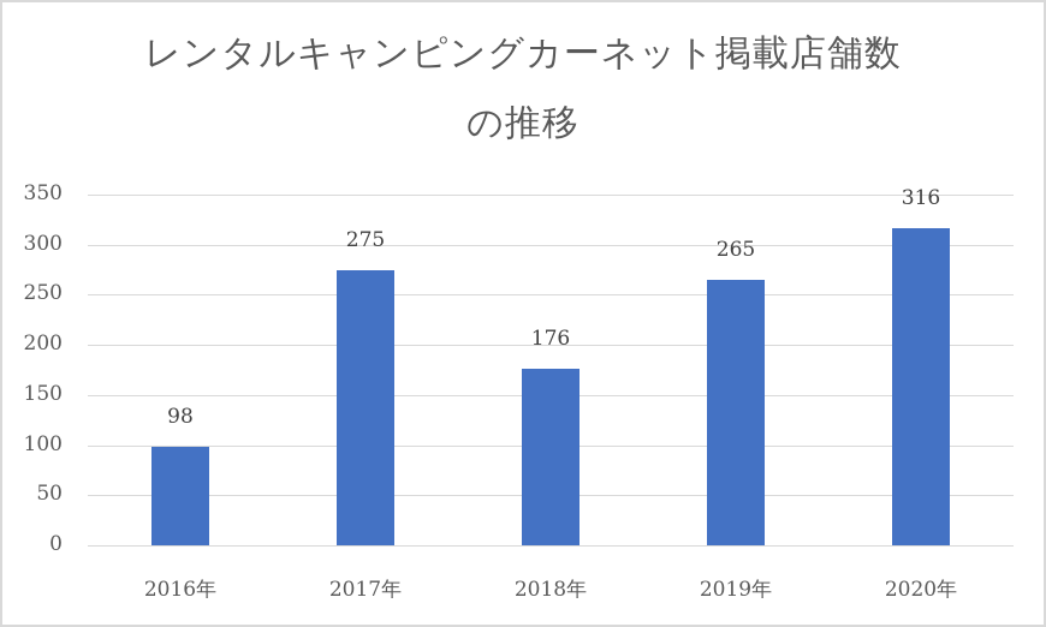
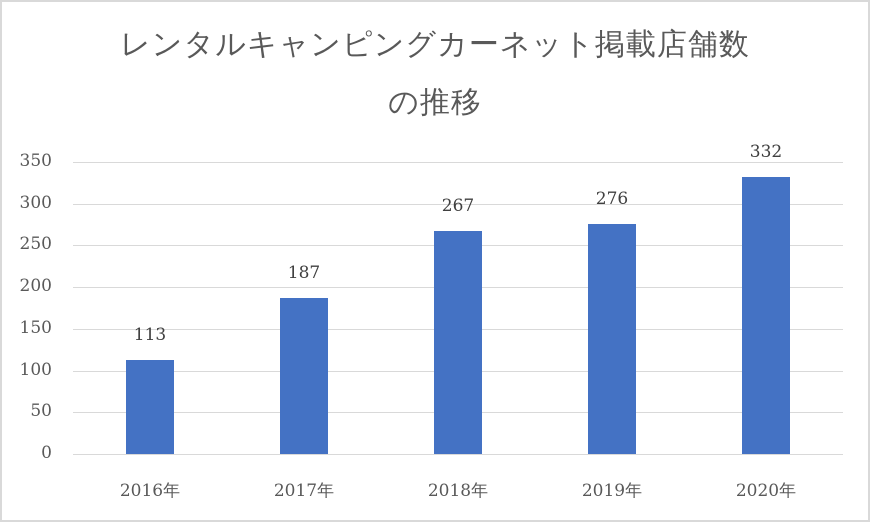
2016年: 98 -> 113
2017年: 275 -> 187
2018年: 176 -> 267
2019年: 265 -> 276
2020年: 316 -> 332
